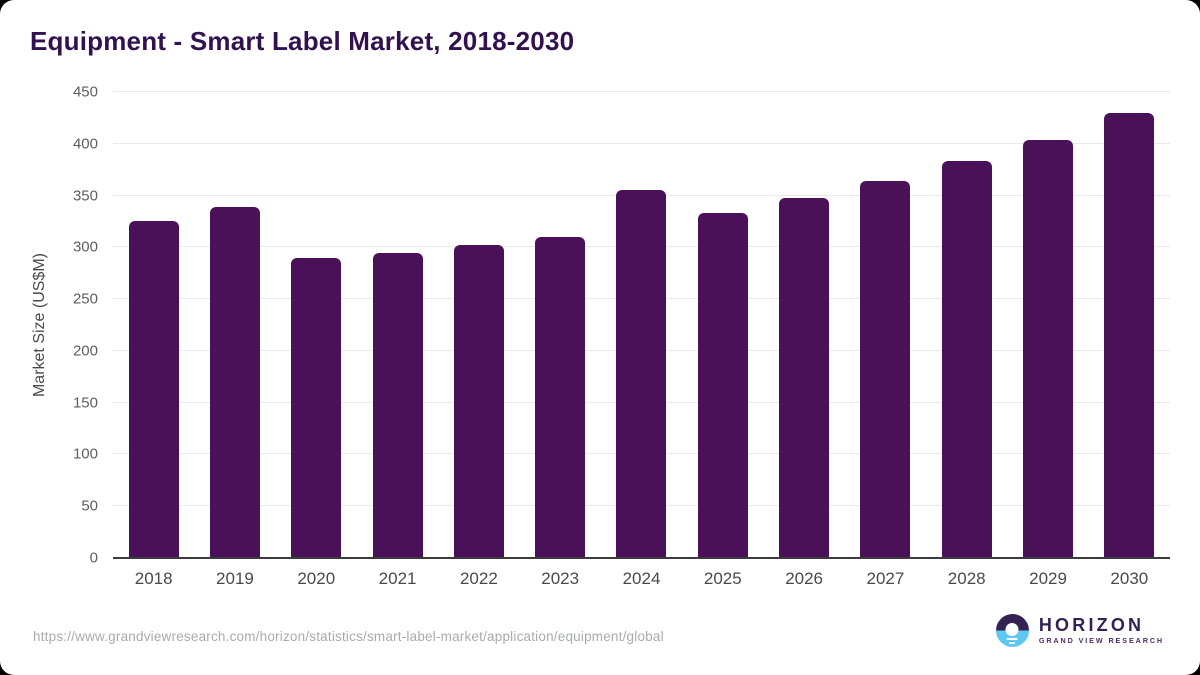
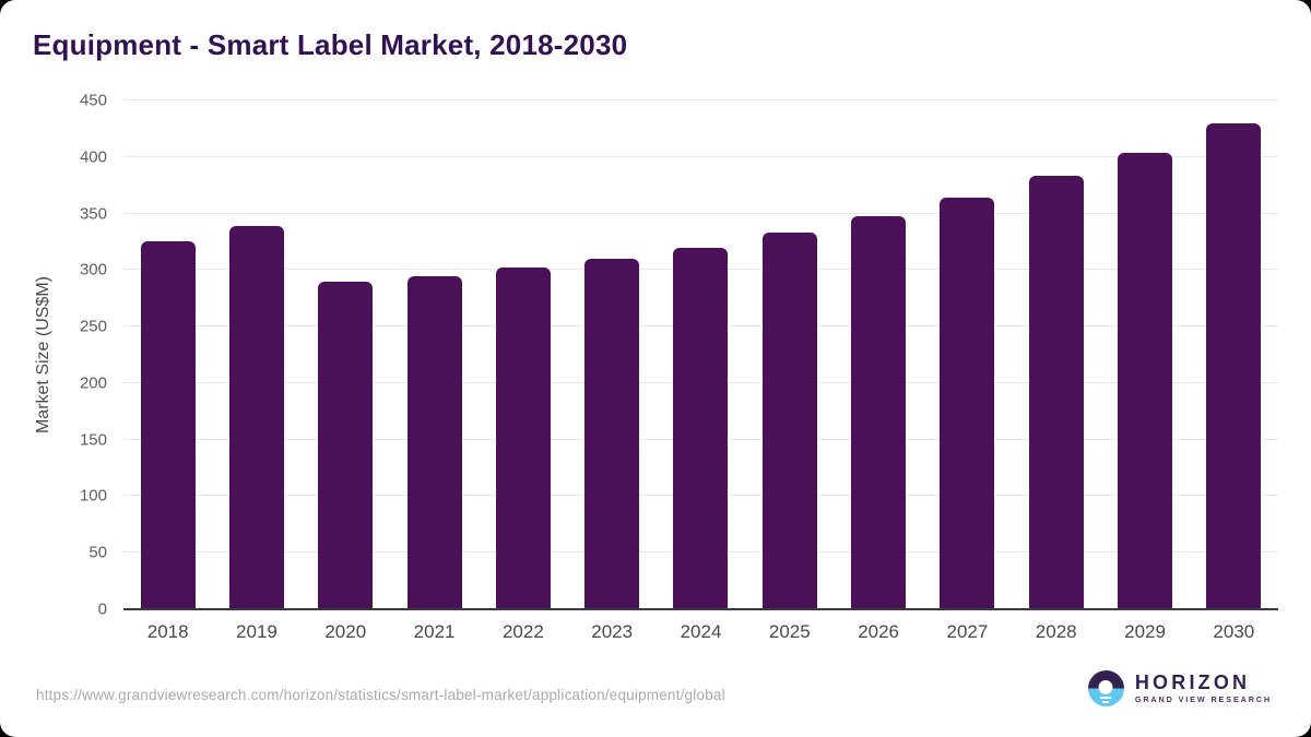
2024: 355 -> 320
